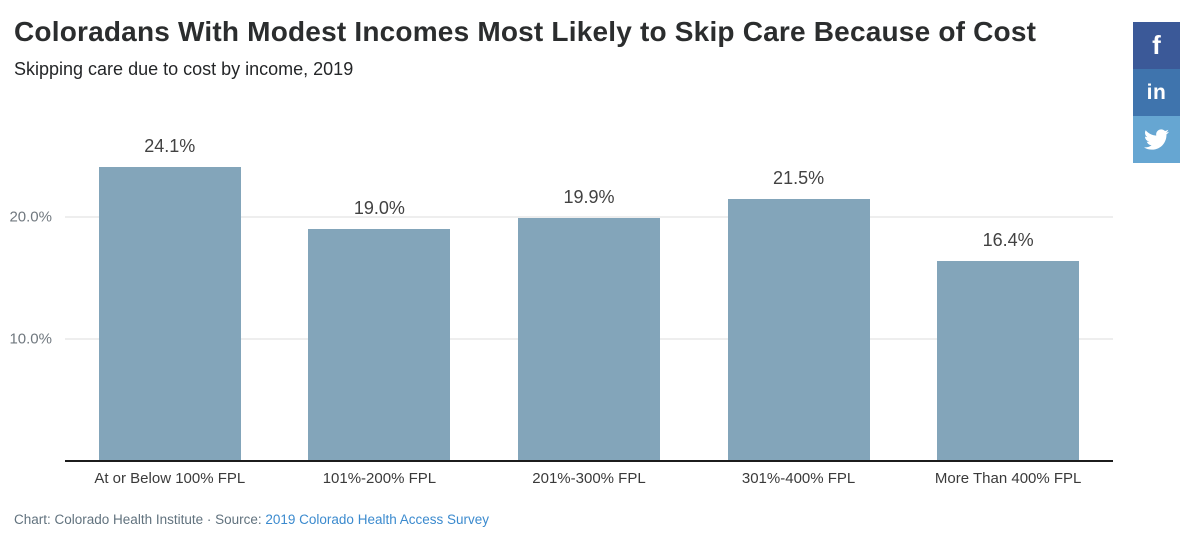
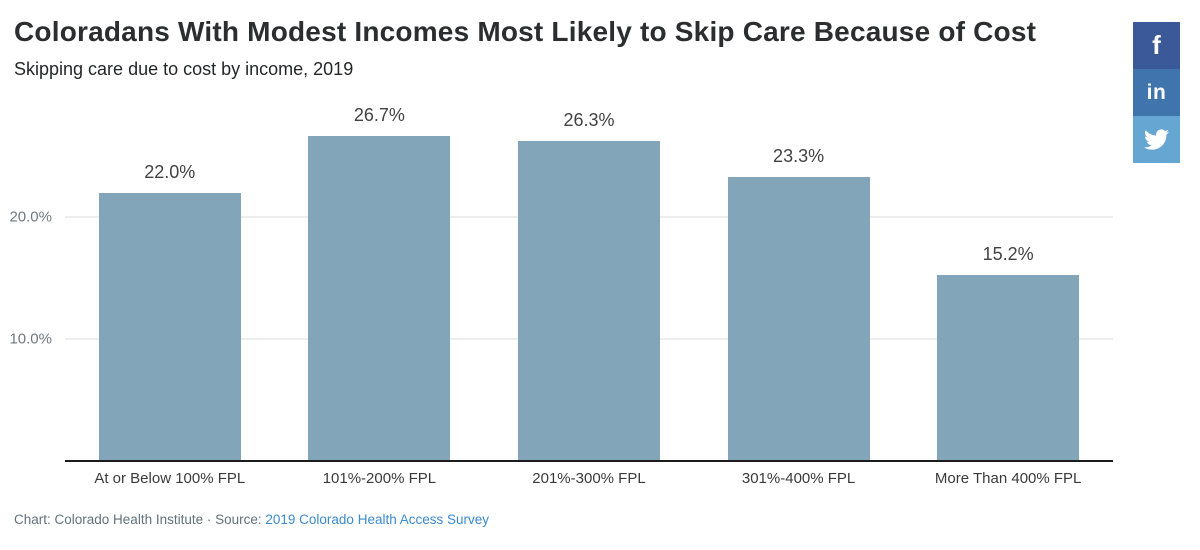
At or Below 100% FPL: 24.1% -> 22.0%
101%-200% FPL: 19.0% -> 26.7%
201%-300% FPL: 19.9% -> 26.3%
301%-400% FPL: 21.5% -> 23.3%
More Than 400% FPL: 16.4% -> 15.2%
